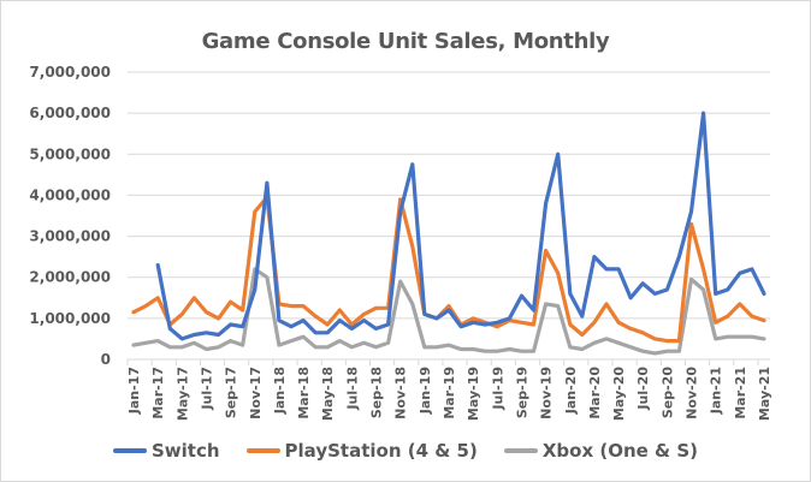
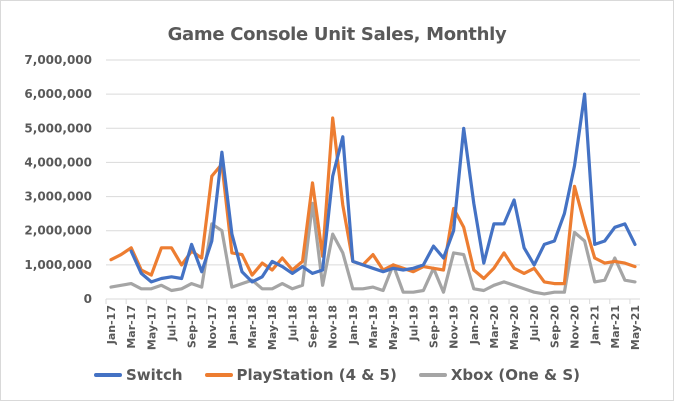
Switch/Mar-17: 2300000 -> 1400000
PlayStation (4 & 5)/May-17: 1100000 -> 700000
PlayStation (4 & 5)/Jul-17: 1200000 -> 1500000
Switch/Sep-17: 800000 -> 1600000
Switch/Jan-18: 1000000 -> 1900000
Switch/Mar-18: 1000000 -> 500000
PlayStation (4 & 5)/Mar-18: 1300000 -> 700000
Switch/May-18: 600000 -> 1100000
PlayStation (4 & 5)/Sep-18: 1200000 -> 3400000
Xbox (One & S)/Sep-18: 300000 -> 2800000
PlayStation (4 & 5)/Nov-18: 3900000 -> 5300000
Switch/Mar-19: 1200000 -> 900000
Xbox (One & S)/May-19: 200000 -> 1000000
Xbox (One & S)/Sep-19: 200000 -> 900000
Switch/Nov-19: 3800000 -> 2000000
Switch/Jan-20: 1600000 -> 2800000
Switch/Mar-20: 2500000 -> 2200000
Switch/May-20: 2200000 -> 2900000
Switch/Jul-20: 1800000 -> 1000000
PlayStation (4 & 5)/Jul-20: 600000 -> 900000
Switch/Nov-20: 3600000 -> 3900000
PlayStation (4 & 5)/Jan-21: 900000 -> 1200000
PlayStation (4 & 5)/Mar-21: 1400000 -> 1100000
Xbox (One & S)/Mar-21: 600000 -> 1200000
